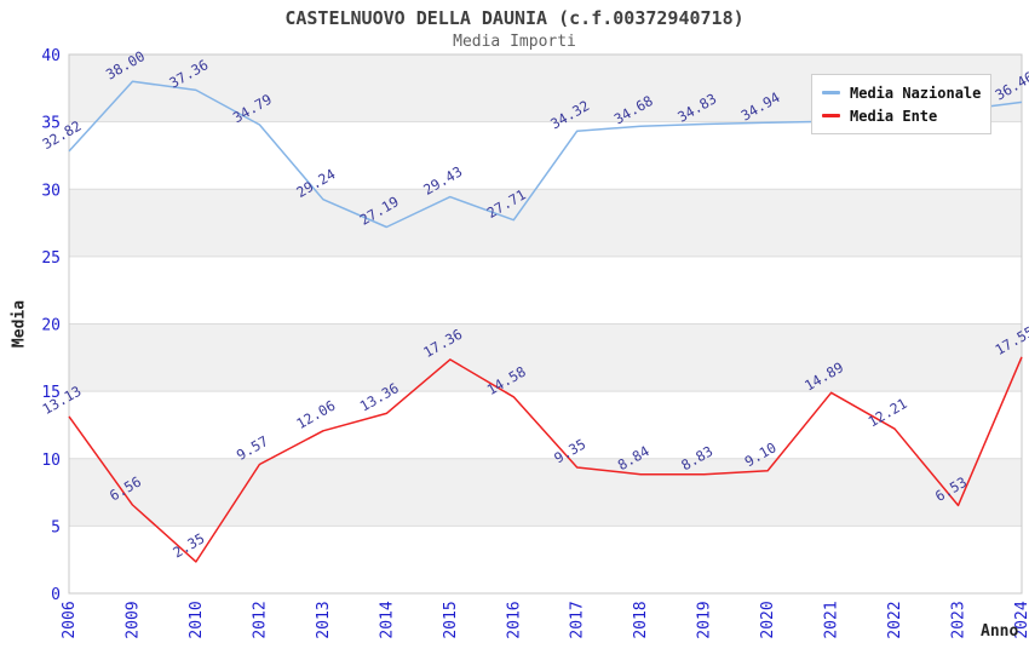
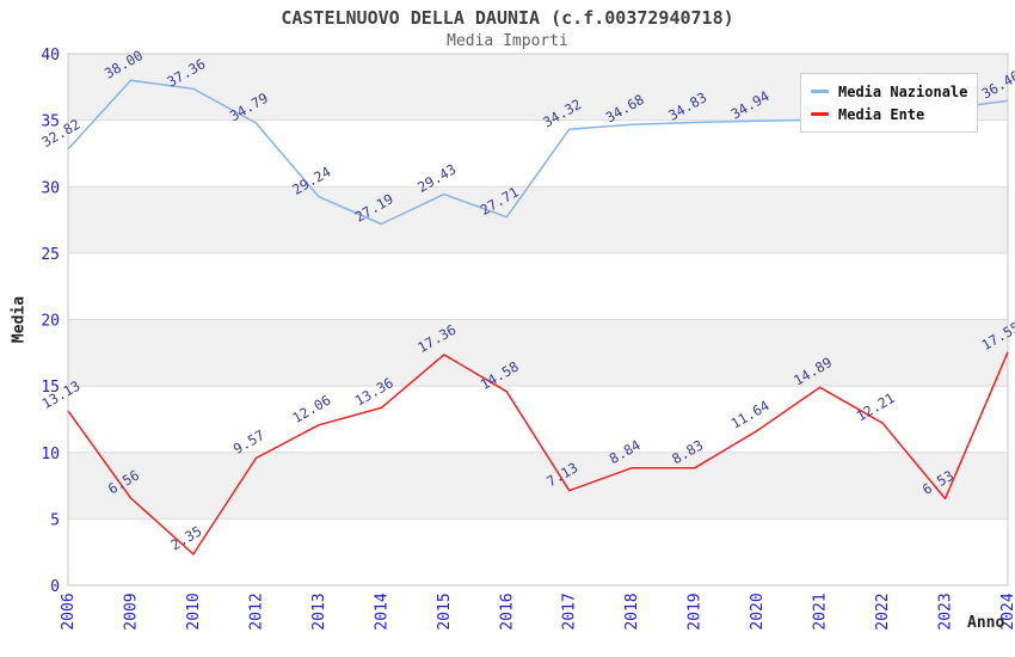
Media Ente/2017: 9.35 -> 7.13
Media Ente/2020: 9.10 -> 11.64
